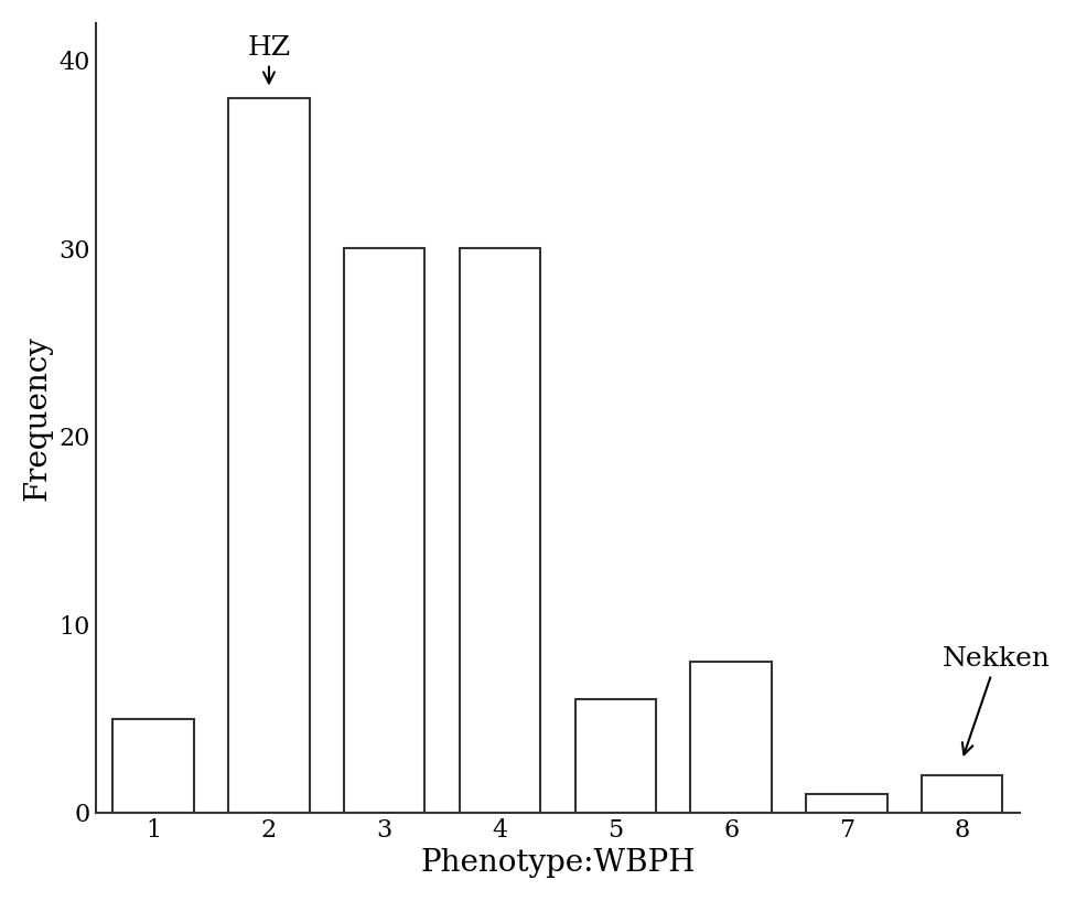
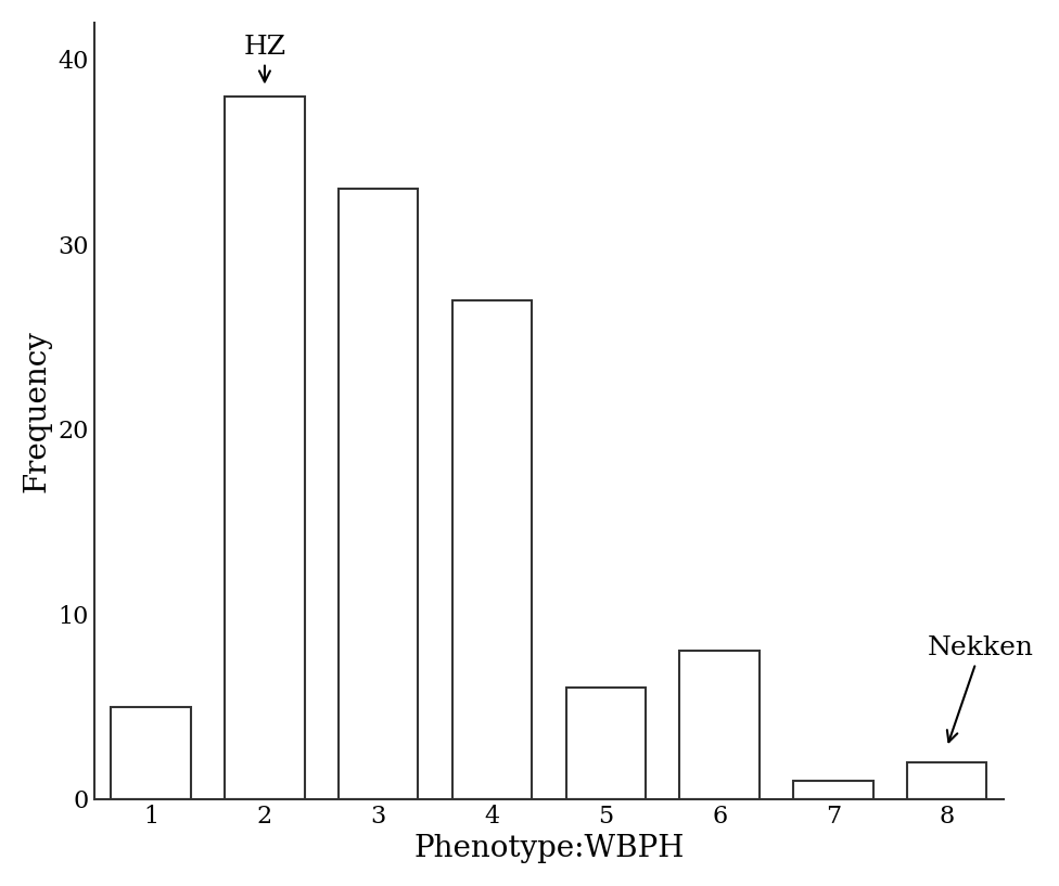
3: 30 -> 33
4: 30 -> 27
